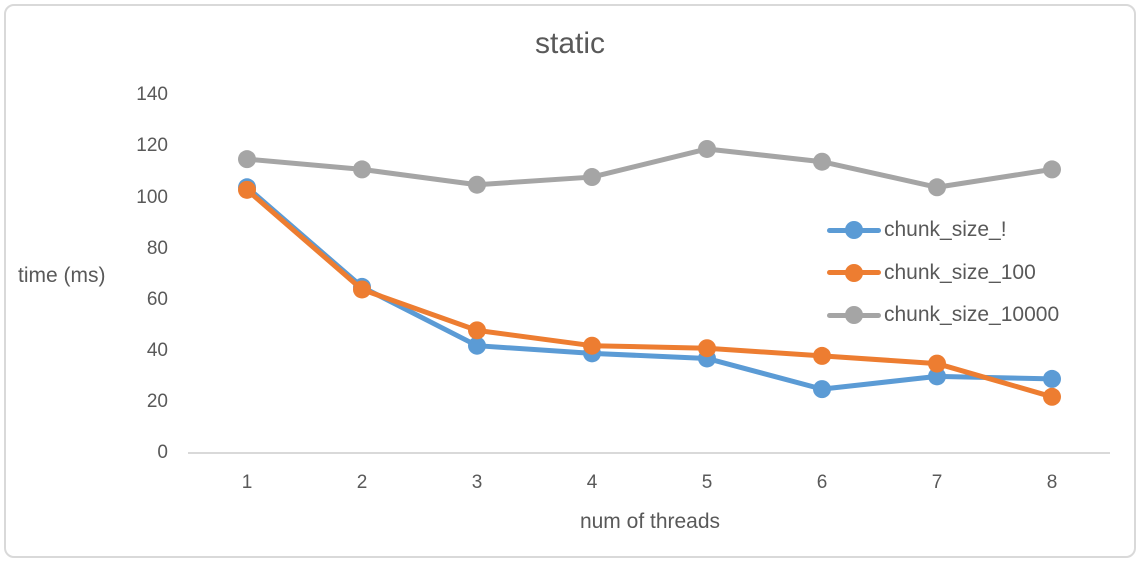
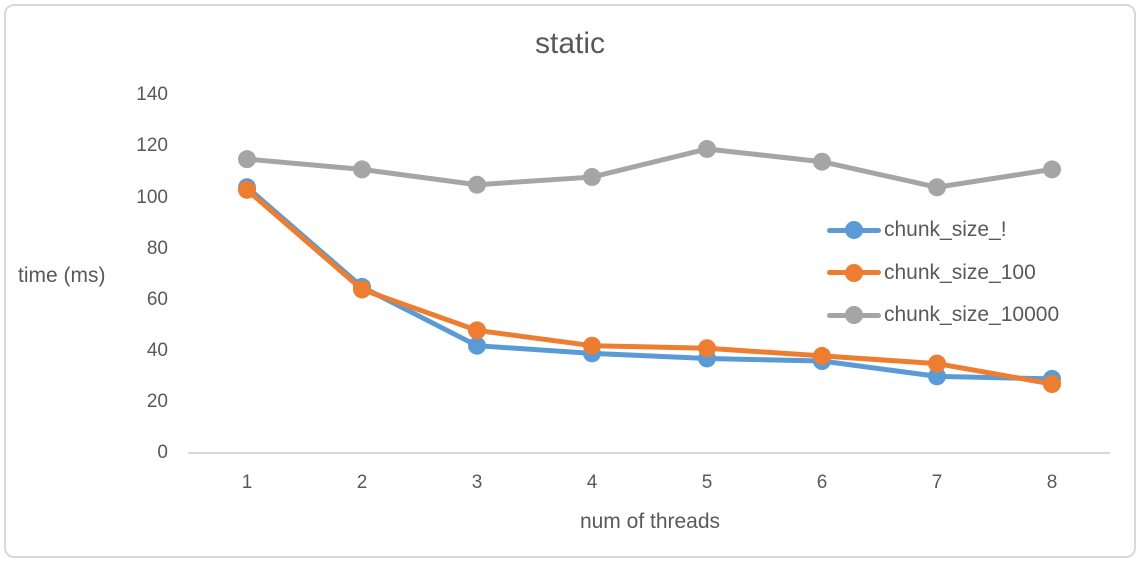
chunk_size_!/6: 25 -> 36
chunk_size_100/8: 22 -> 27
